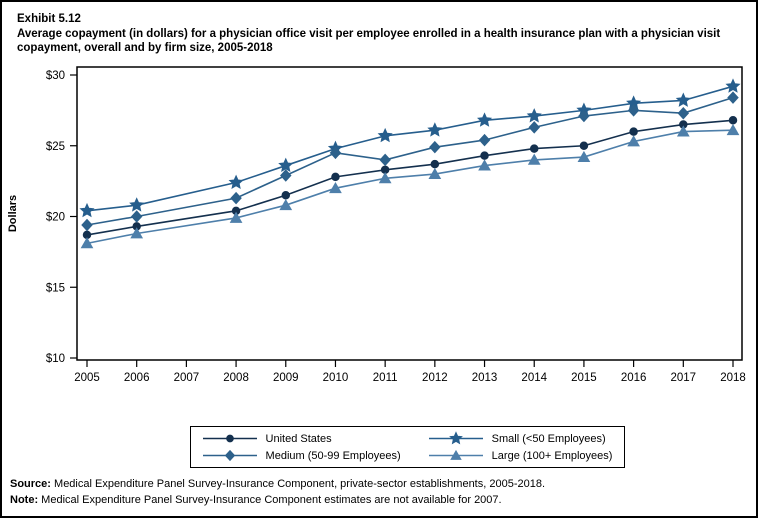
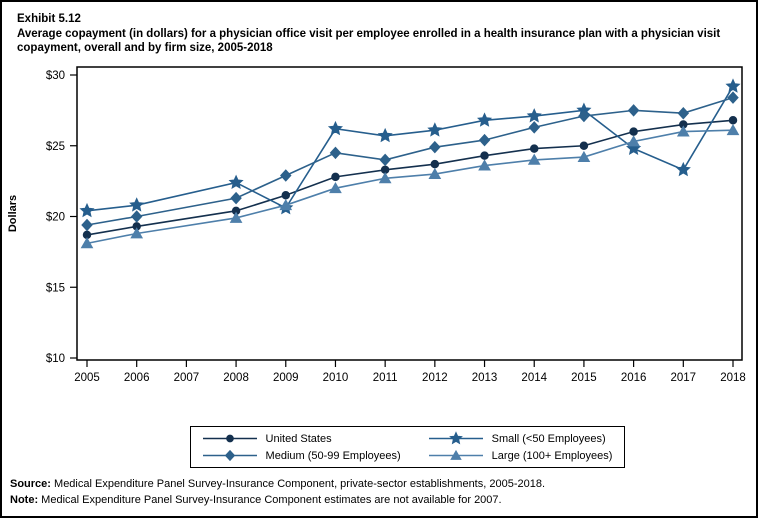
Small (<50 Employees)/2009: $23.6 -> $20.6
Small (<50 Employees)/2010: $24.8 -> $26.2
Small (<50 Employees)/2016: $28.0 -> $24.8
Small (<50 Employees)/2017: $28.2 -> $23.3
